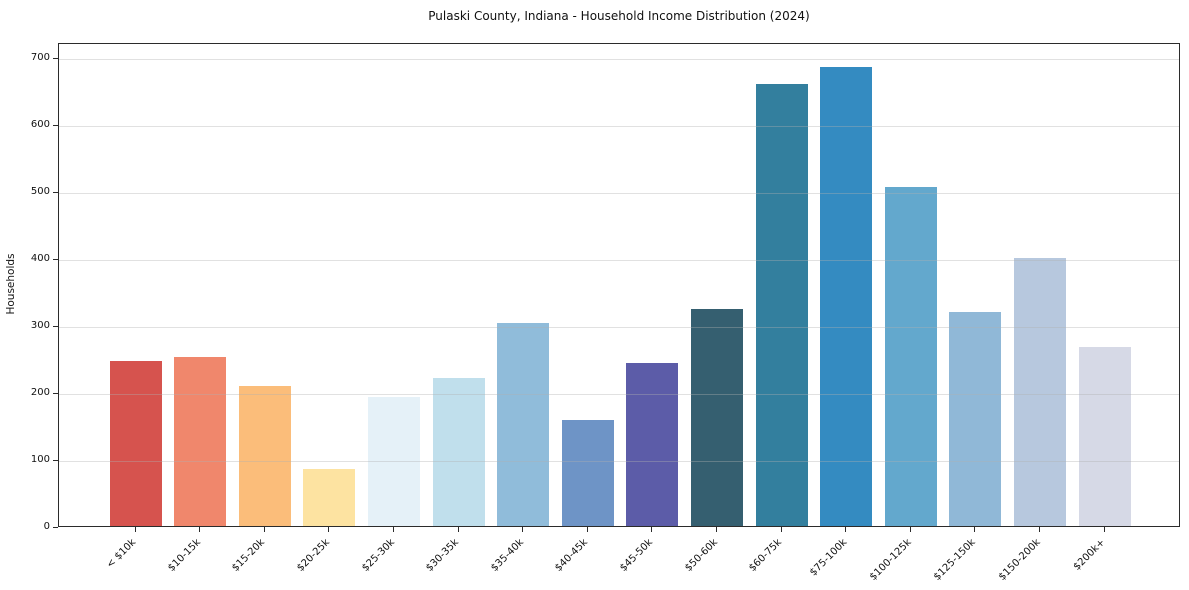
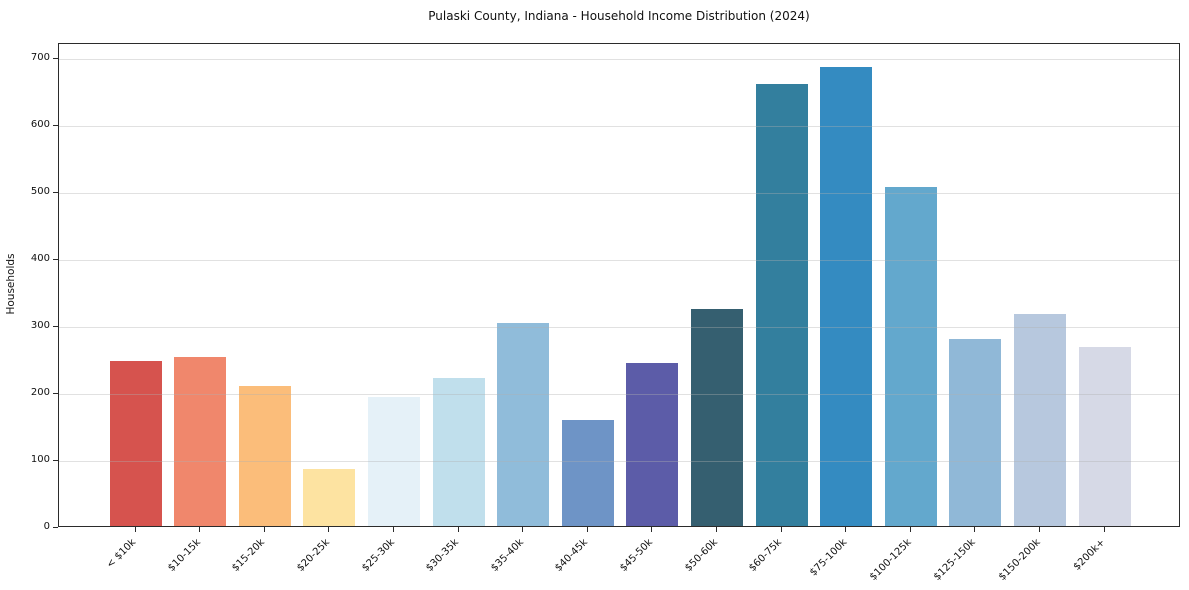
$125-150k: 320 -> 280
$150-200k: 400 -> 320
